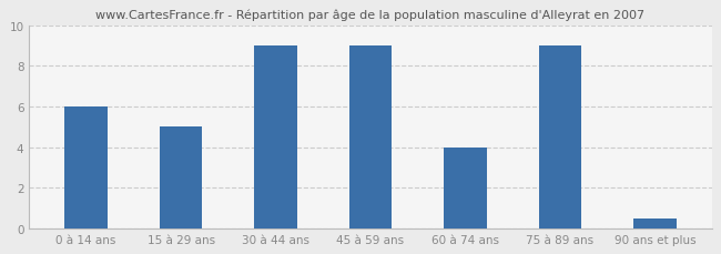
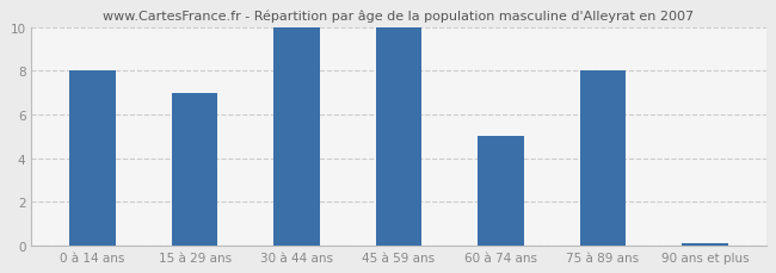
0 à 14 ans: 6.0 -> 8.0
15 à 29 ans: 5.0 -> 7.0
30 à 44 ans: 9.0 -> 10.0
45 à 59 ans: 9.0 -> 10.0
60 à 74 ans: 4.0 -> 5.0
75 à 89 ans: 9.0 -> 8.0
90 ans et plus: 0.5 -> 0.1
